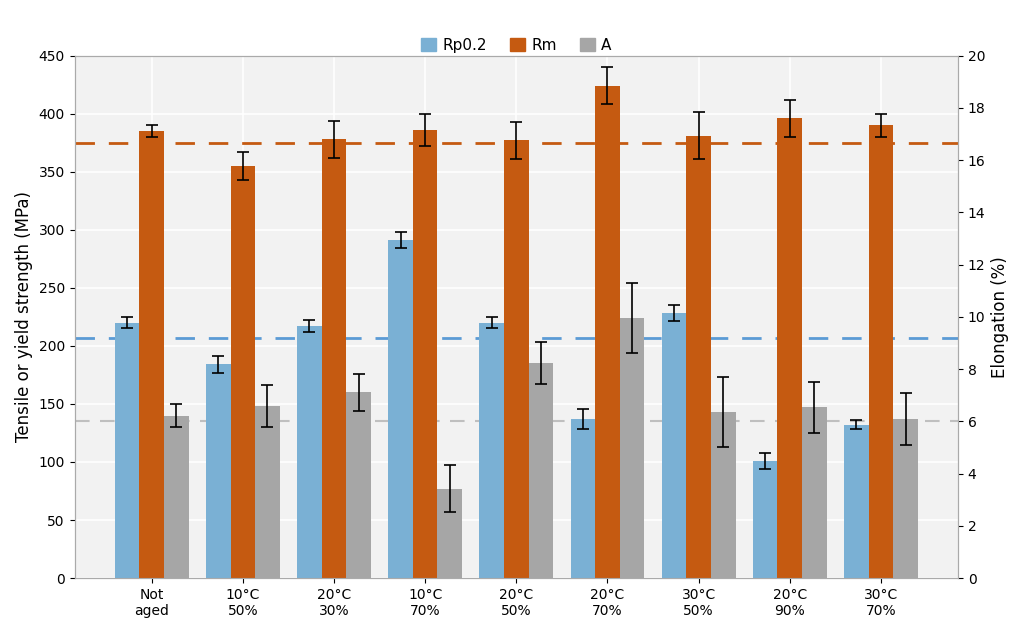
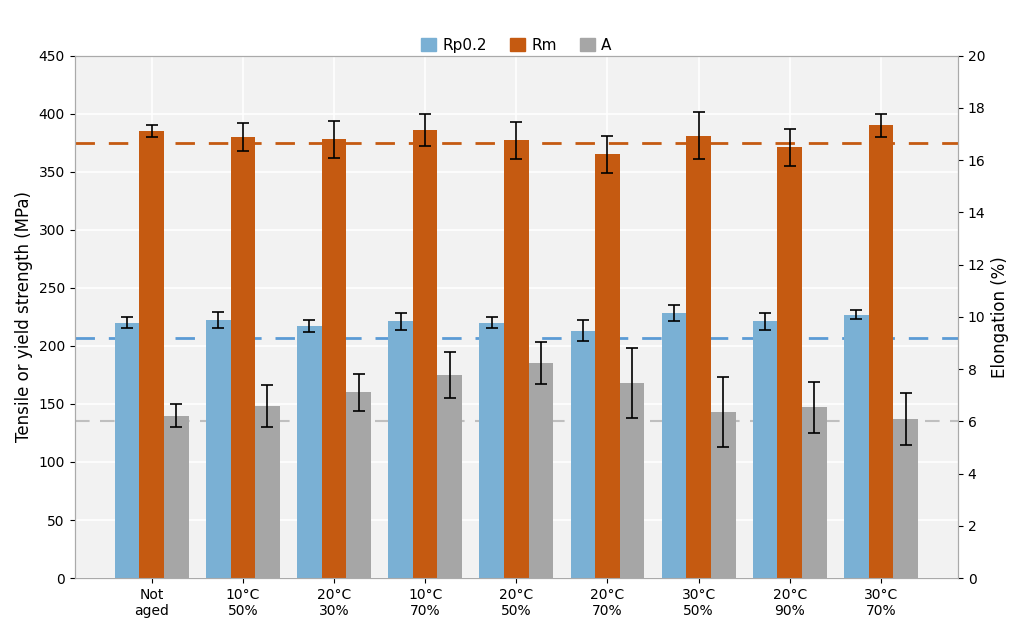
Rp0.2/10°C 50%: 184 -> 222
Rm/10°C 50%: 355 -> 380
Rp0.2/10°C 70%: 291 -> 221
A/10°C 70%: 77 -> 175
Rp0.2/20°C 70%: 137 -> 213
Rm/20°C 70%: 424 -> 365
A/20°C 70%: 224 -> 168
Rp0.2/20°C 90%: 101 -> 221
Rm/20°C 90%: 396 -> 371
Rp0.2/30°C 70%: 132 -> 227
